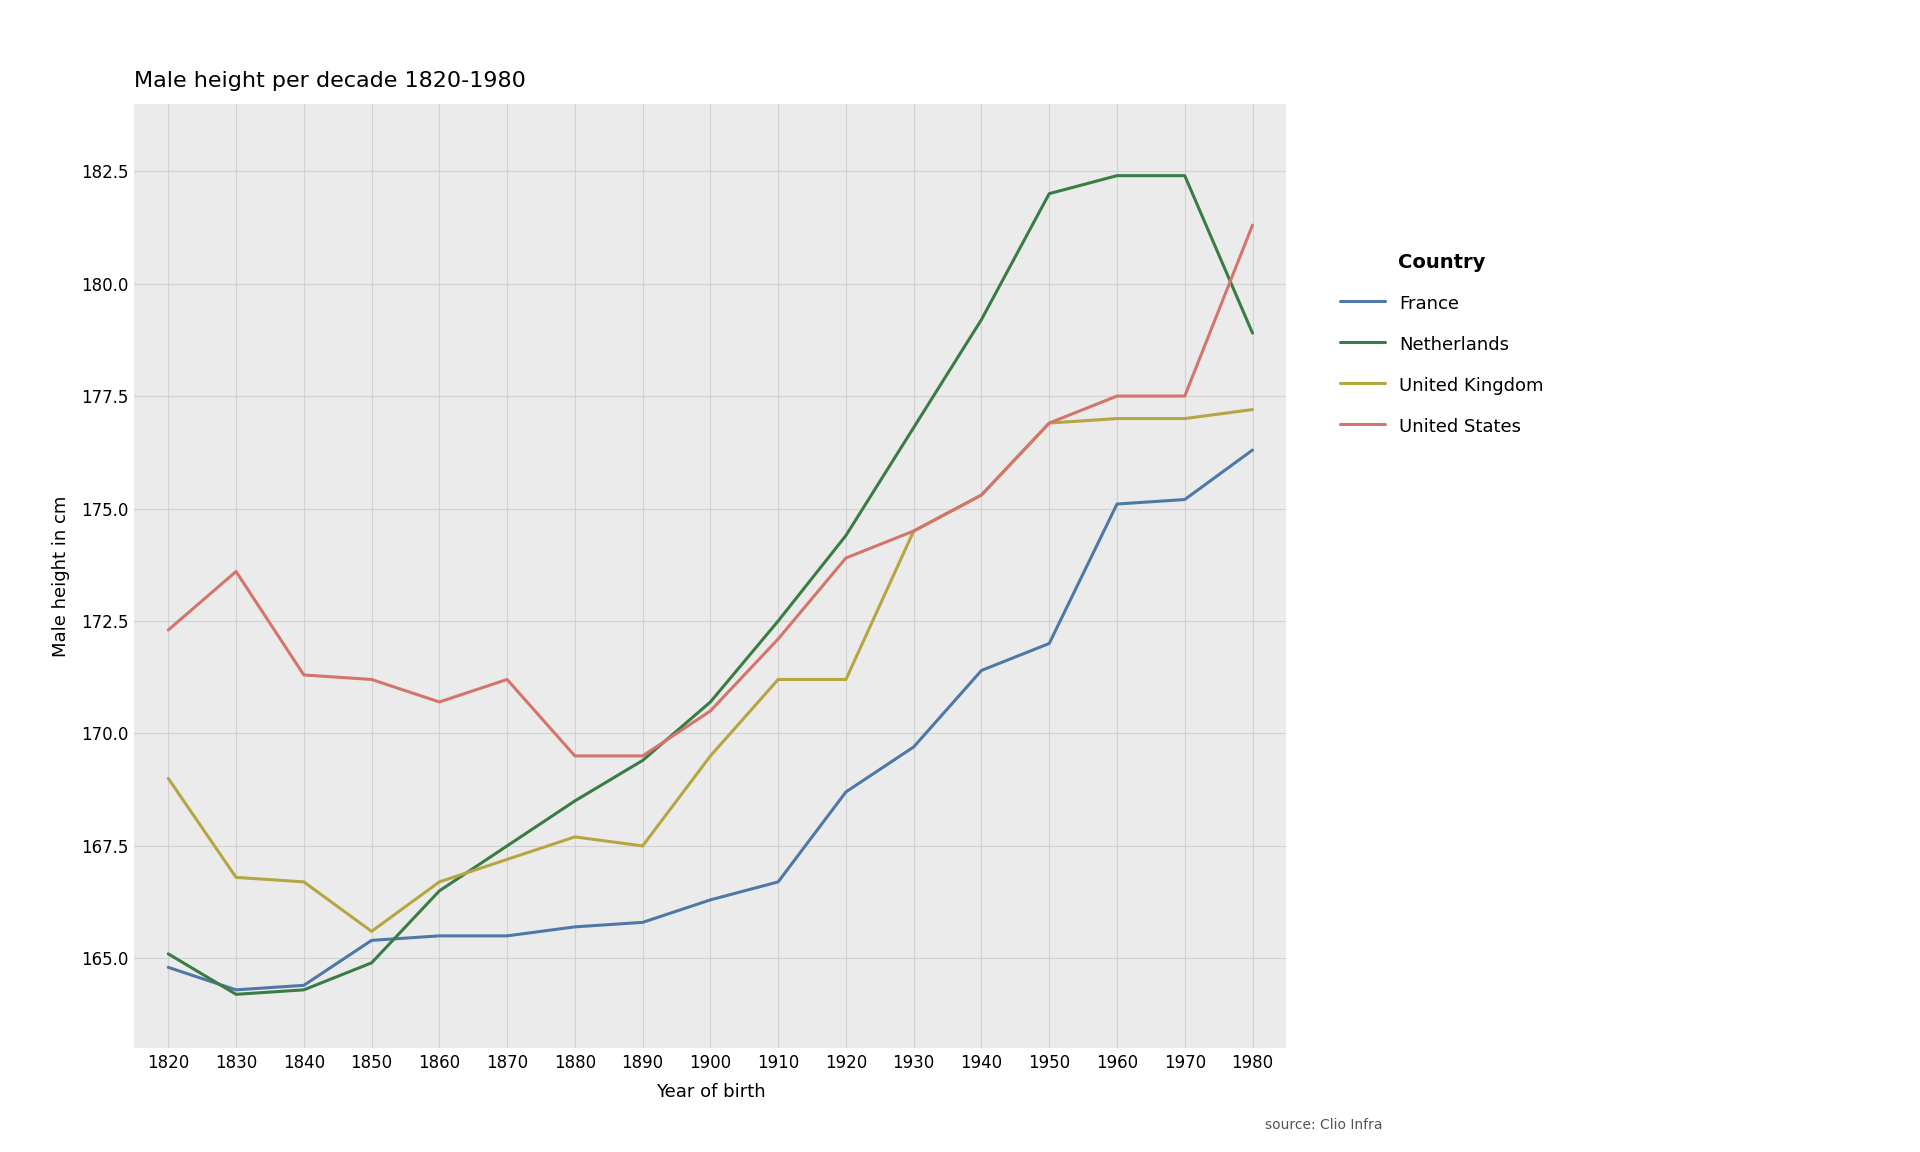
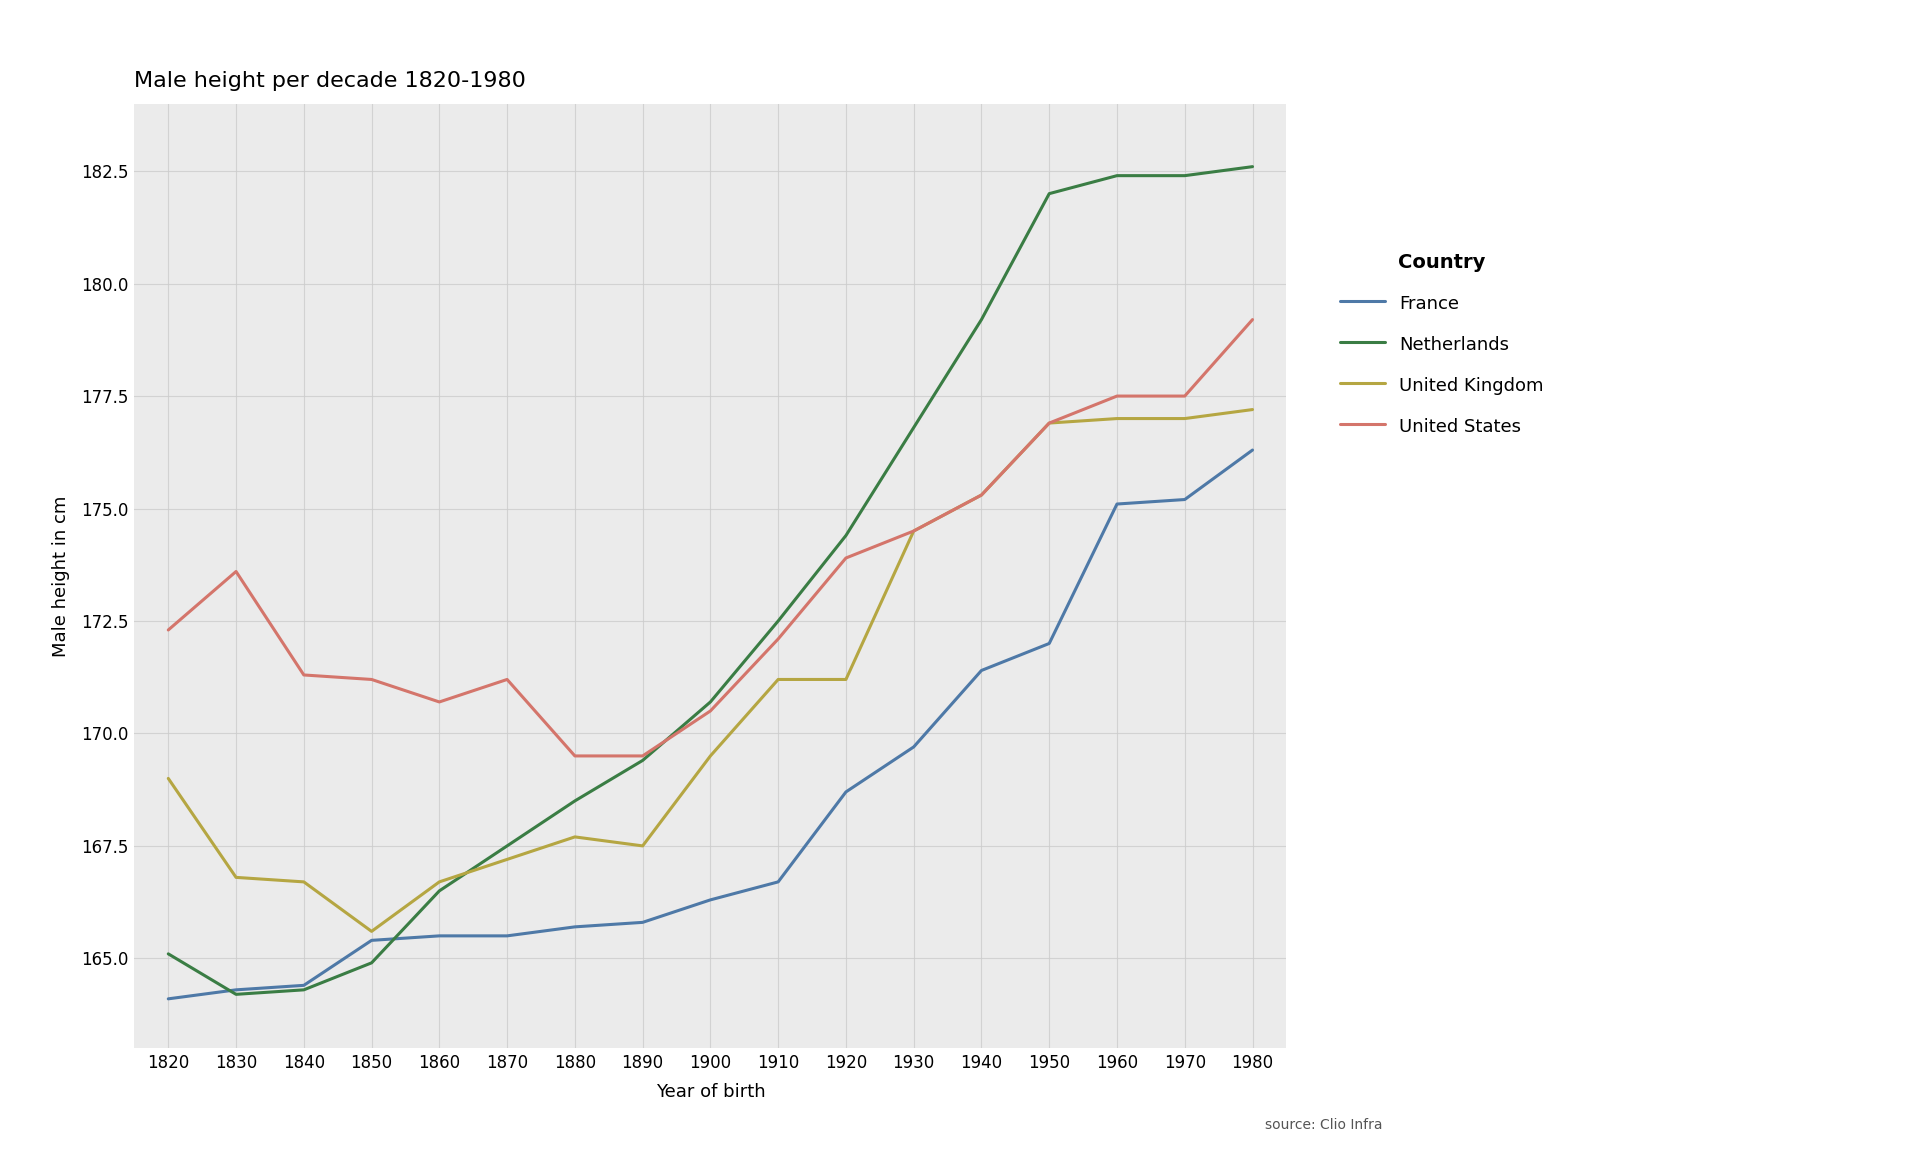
France/1820: 164.8 -> 164.1
Netherlands/1980: 178.9 -> 182.6
United States/1980: 181.3 -> 179.2
